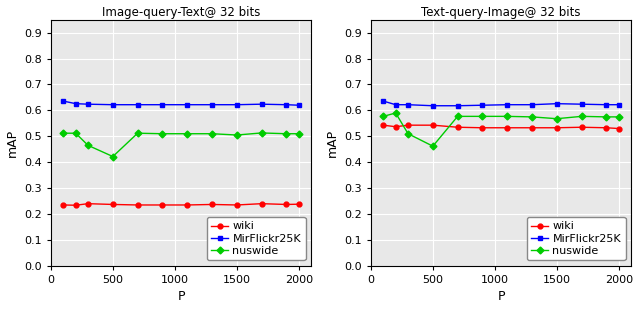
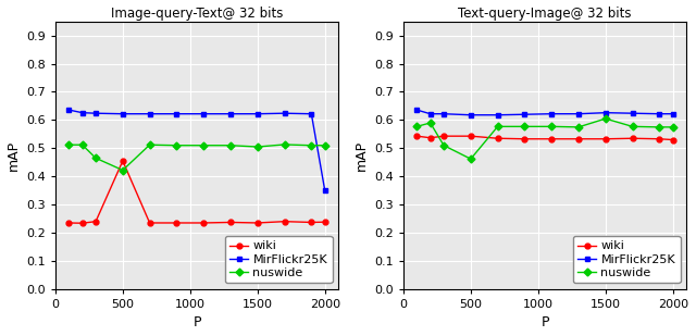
Image-query-Text@ 32 bits/wiki/500: 0.237 -> 0.455
Image-query-Text@ 32 bits/MirFlickr25K/2000: 0.620 -> 0.350
Text-query-Image@ 32 bits/nuswide/1500: 0.568 -> 0.605
